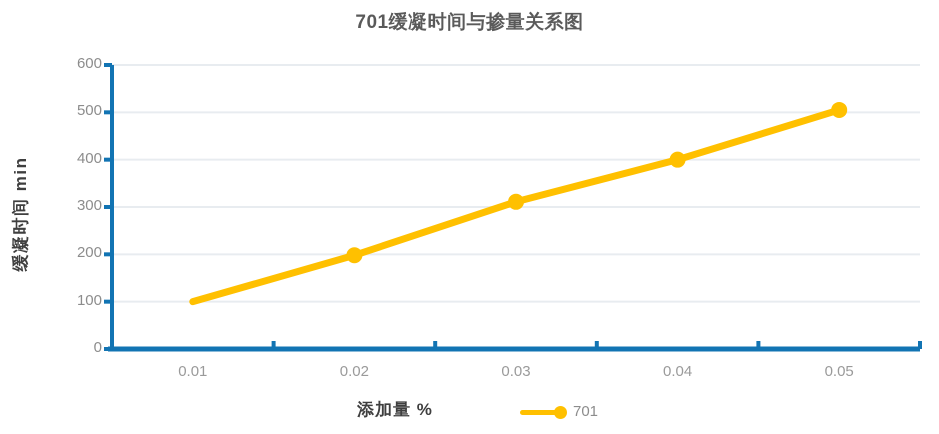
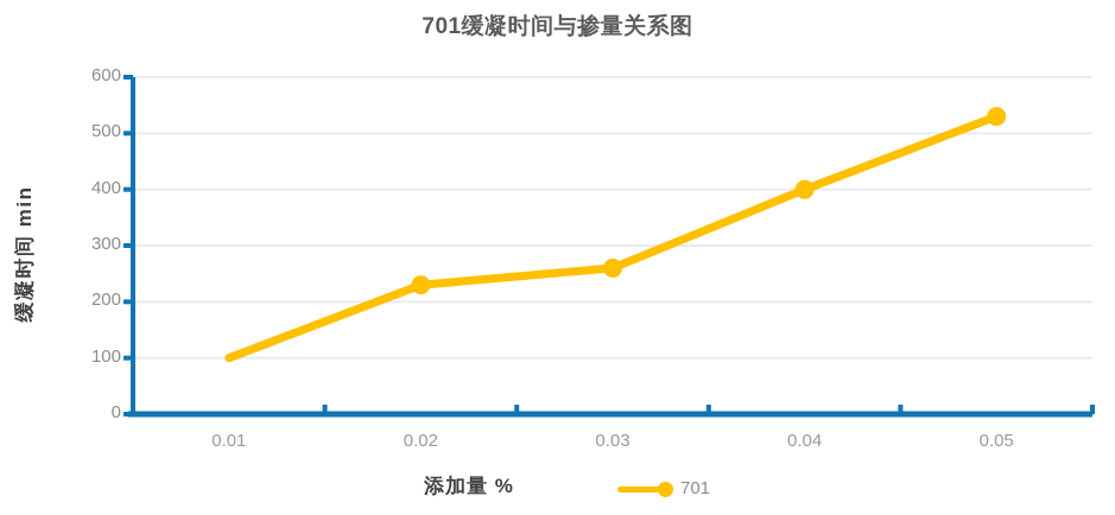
0.02: 200 -> 230
0.03: 310 -> 260
0.05: 500 -> 530
